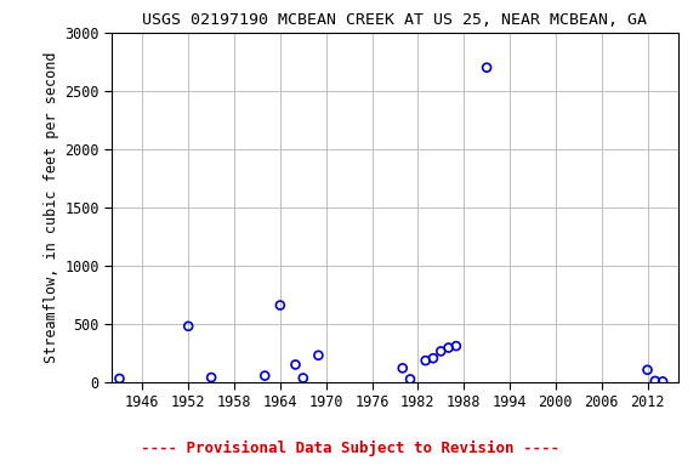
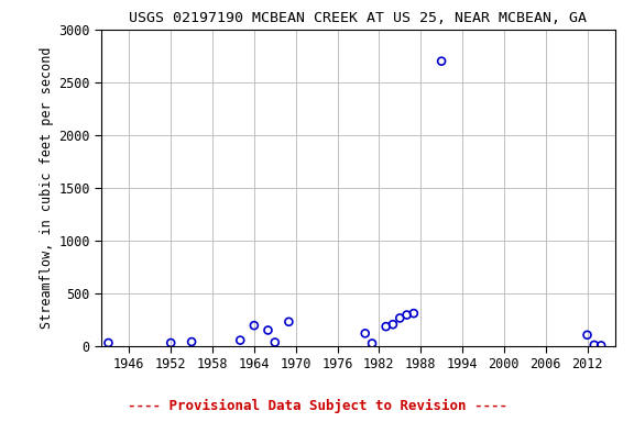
1952: 480 -> 30
1964: 660 -> 200
